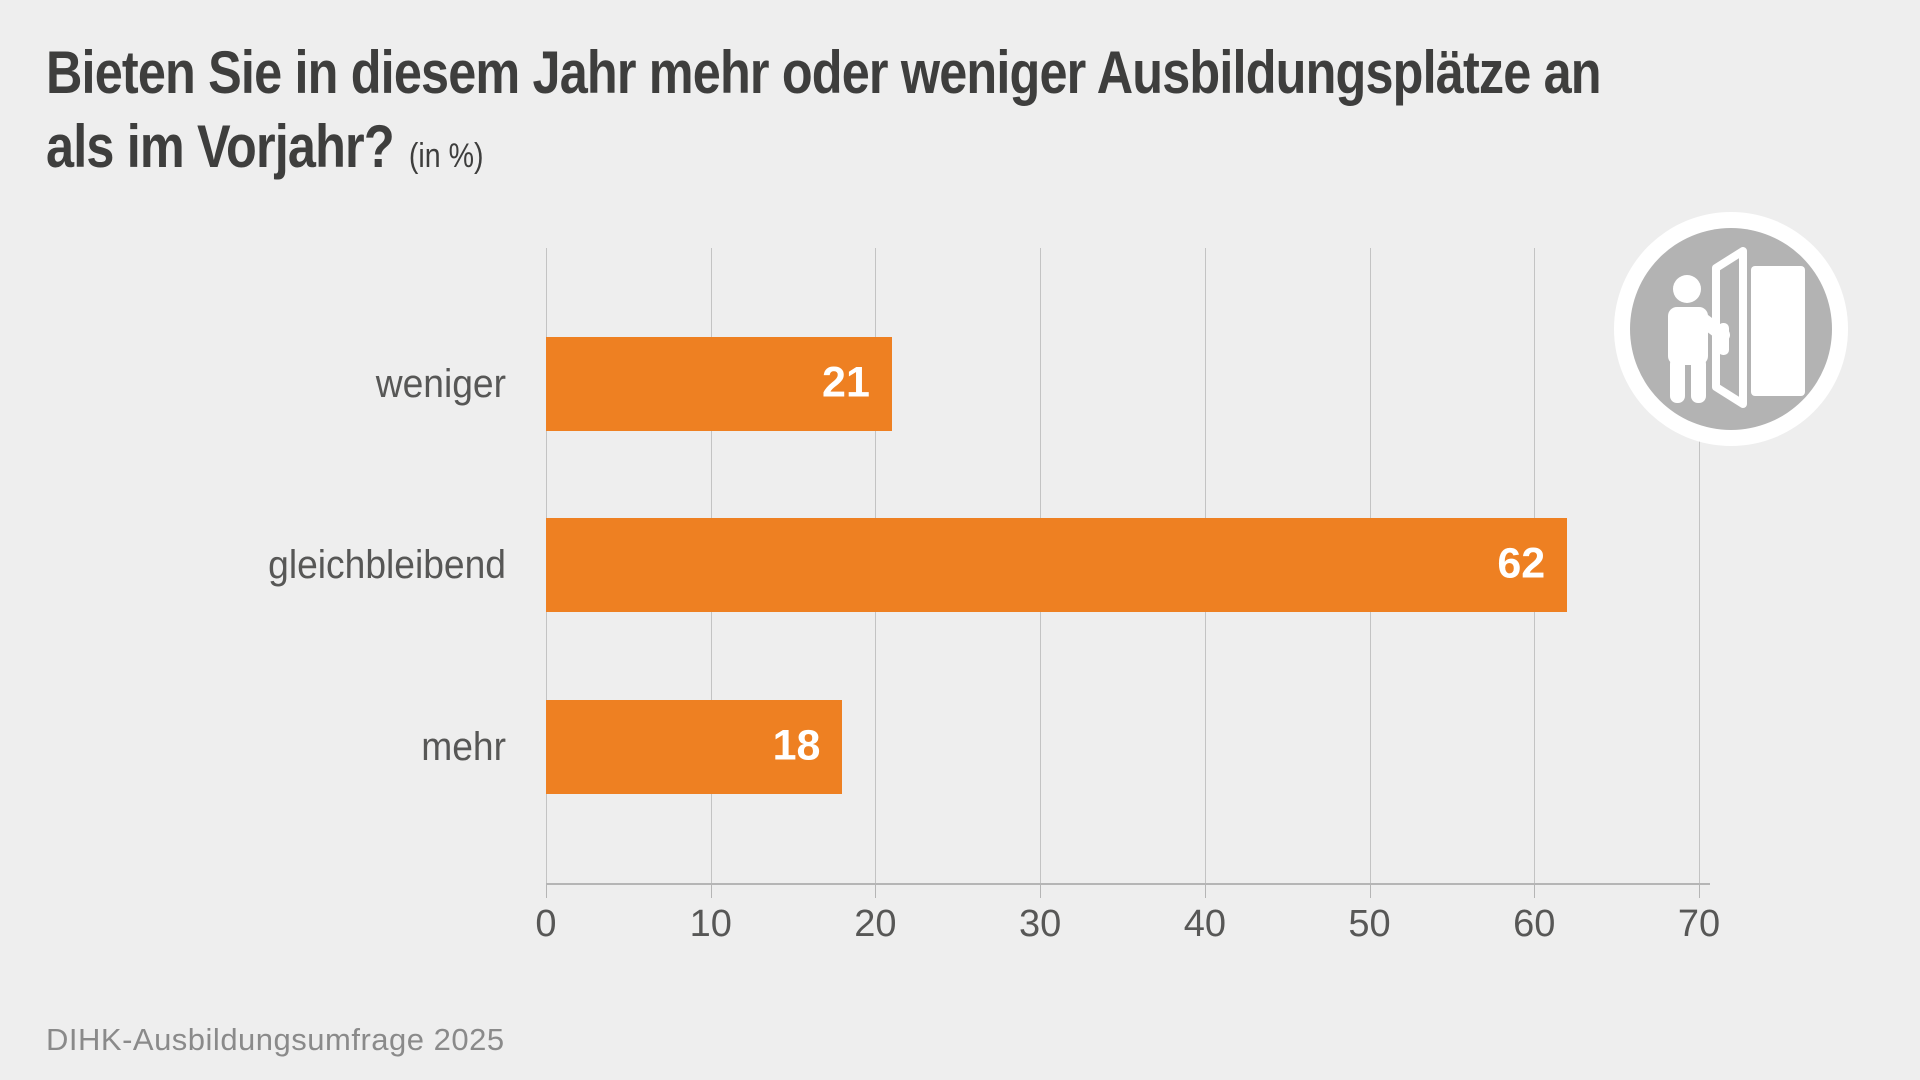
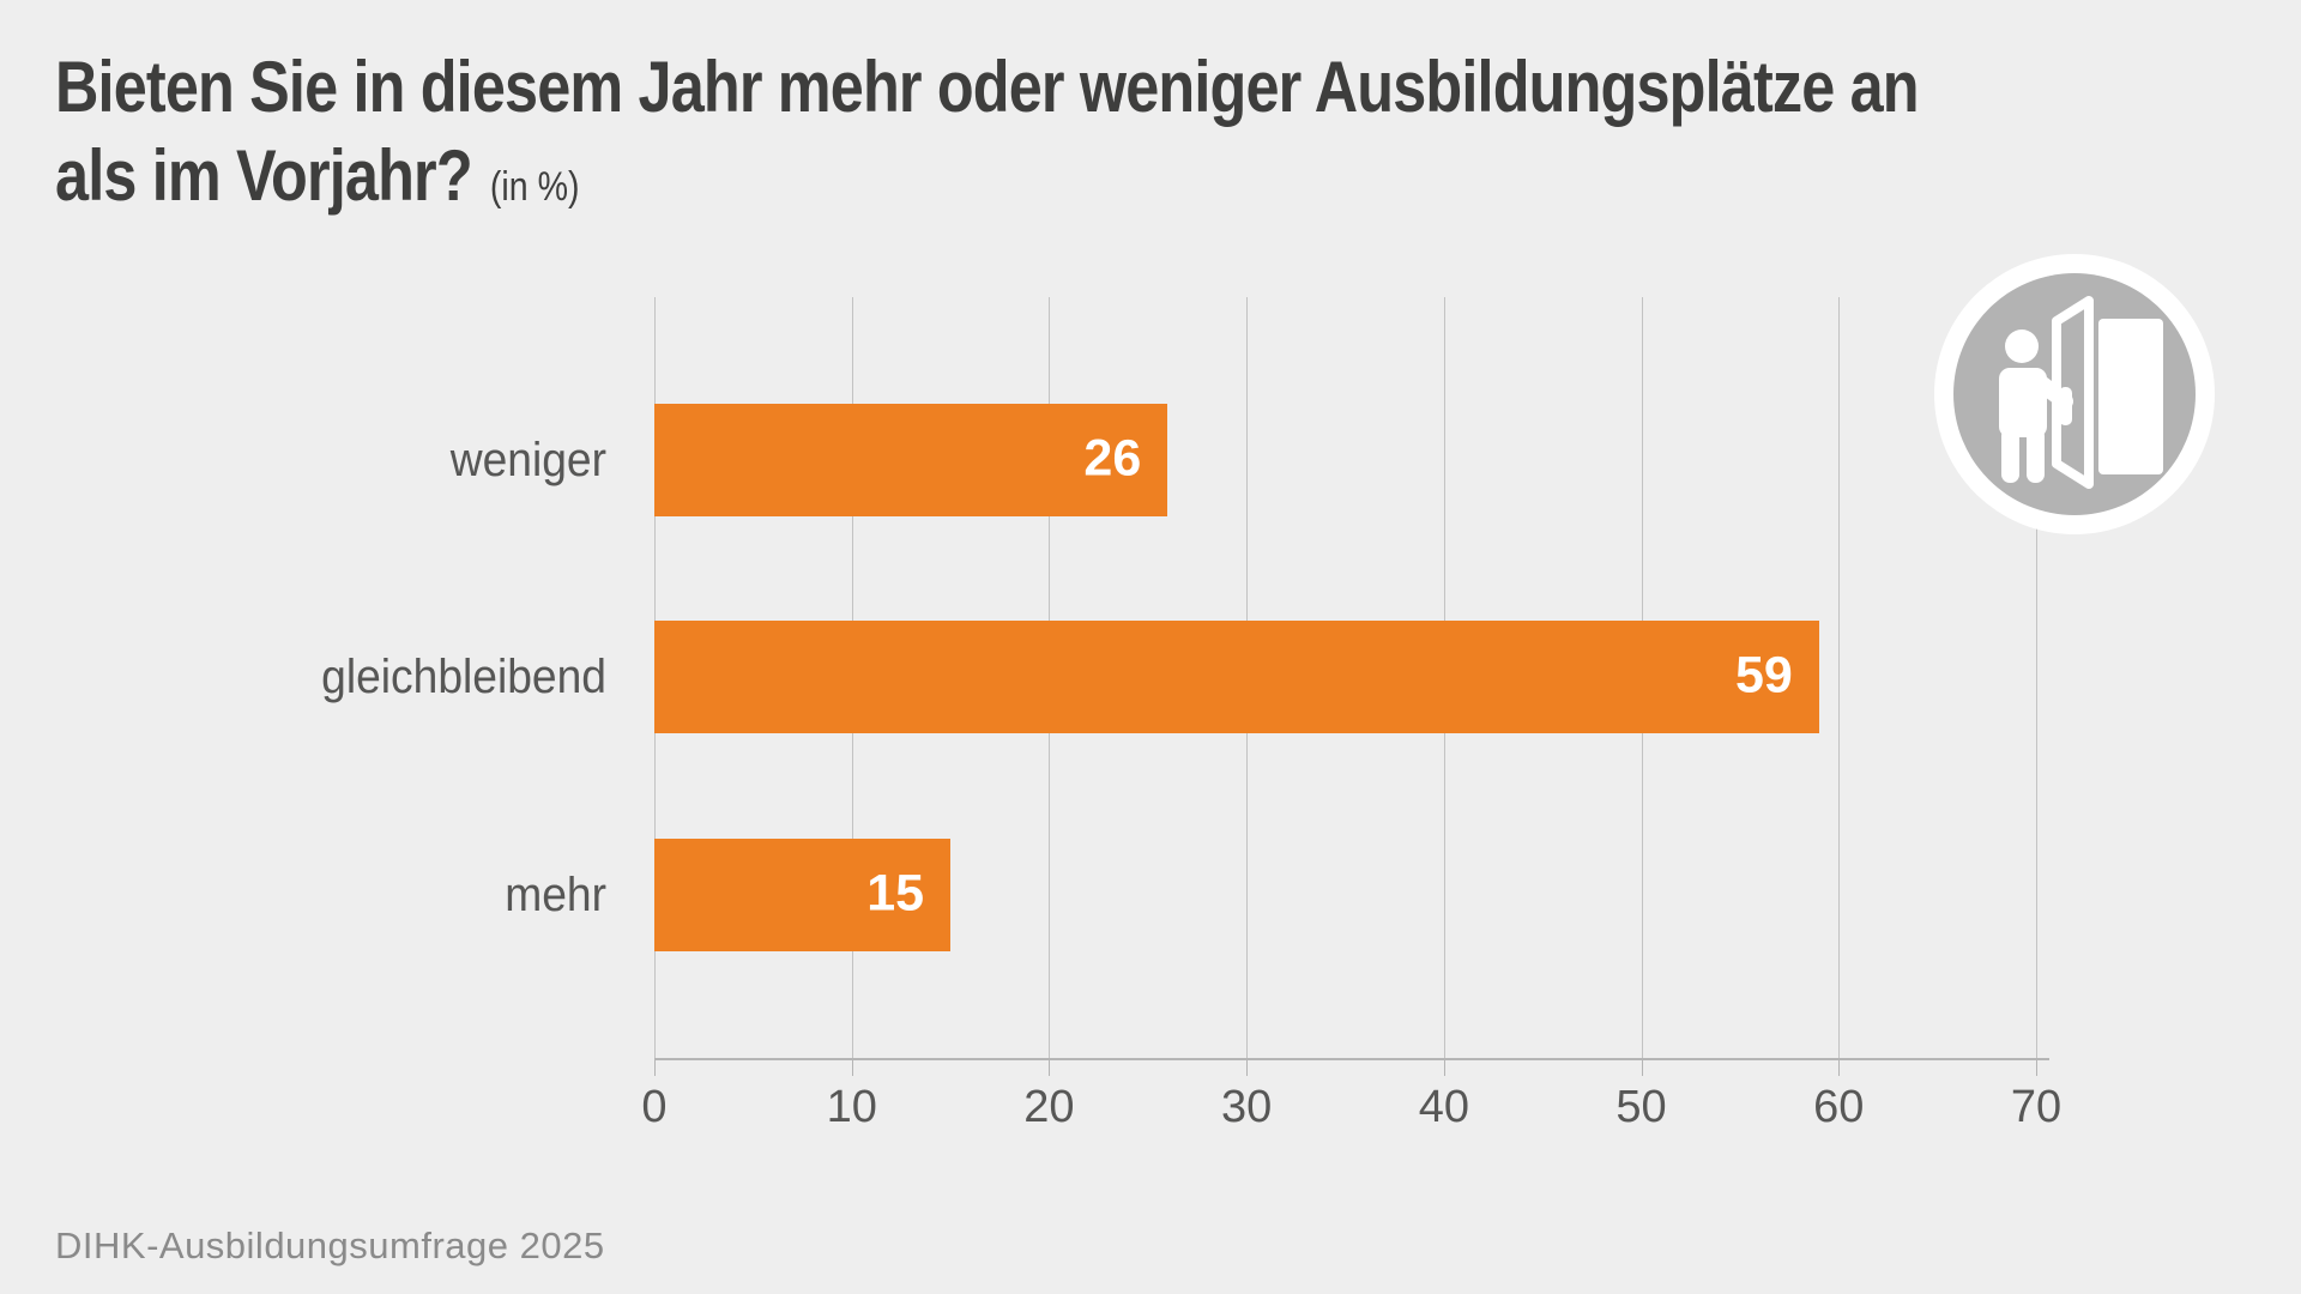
weniger: 21 -> 26
gleichbleibend: 62 -> 59
mehr: 18 -> 15
